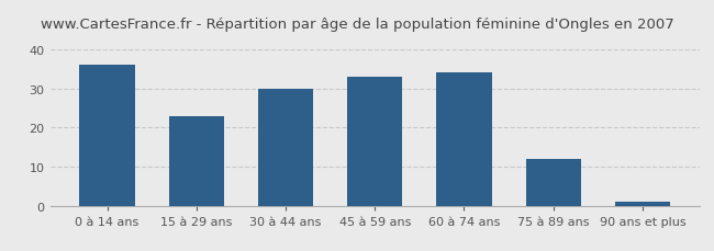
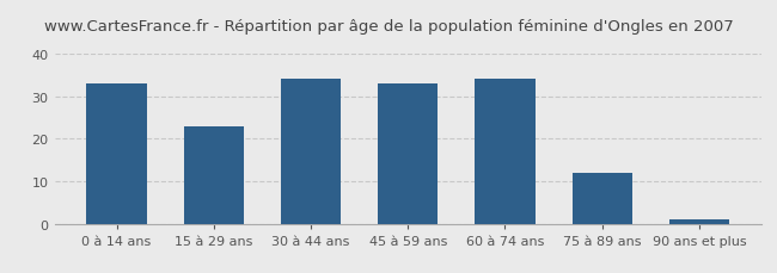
0 à 14 ans: 36 -> 33
30 à 44 ans: 30 -> 34
